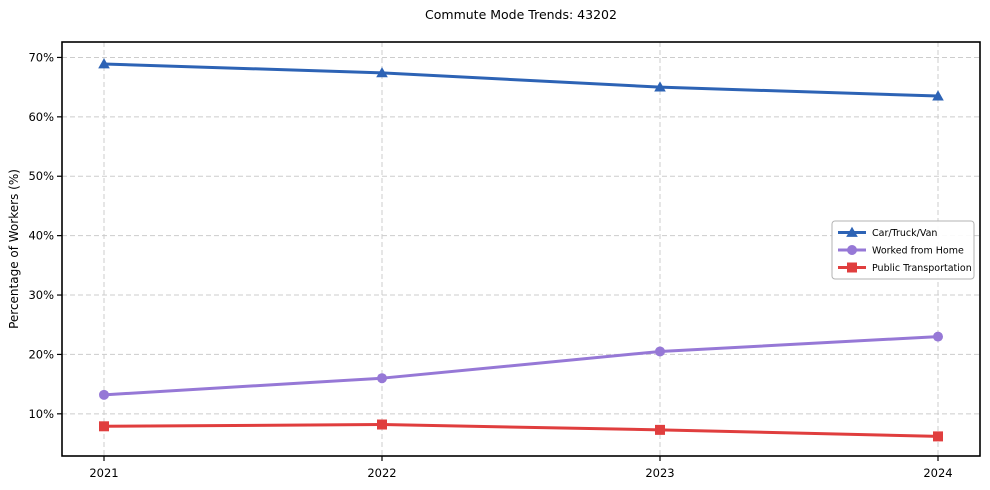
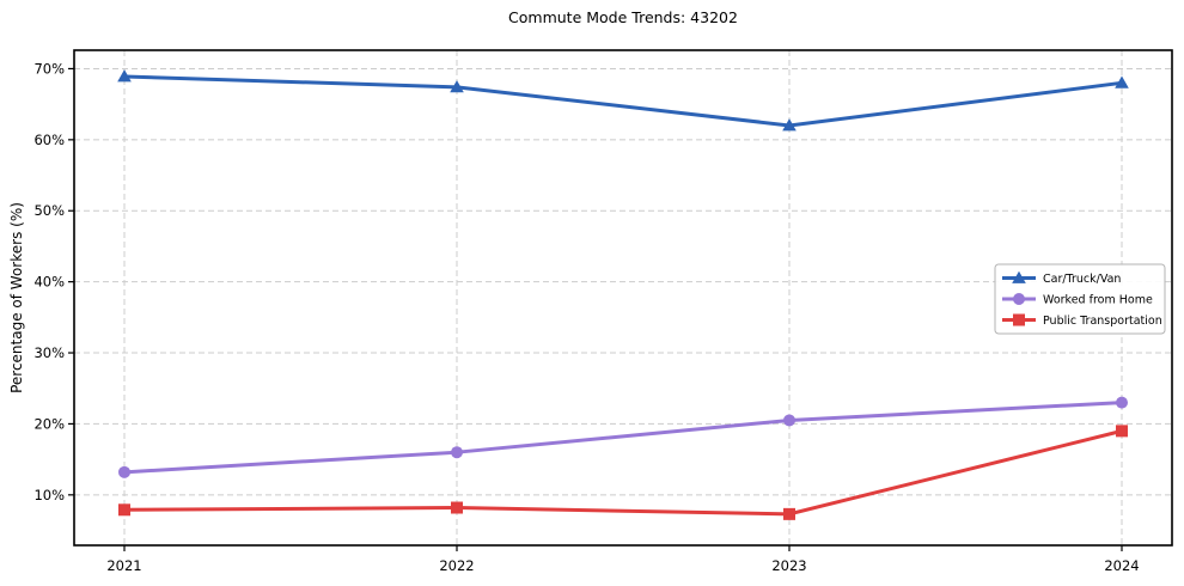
Car/Truck/Van/2023: 65% -> 62%
Car/Truck/Van/2024: 64% -> 68%
Public Transportation/2024: 6% -> 19%
